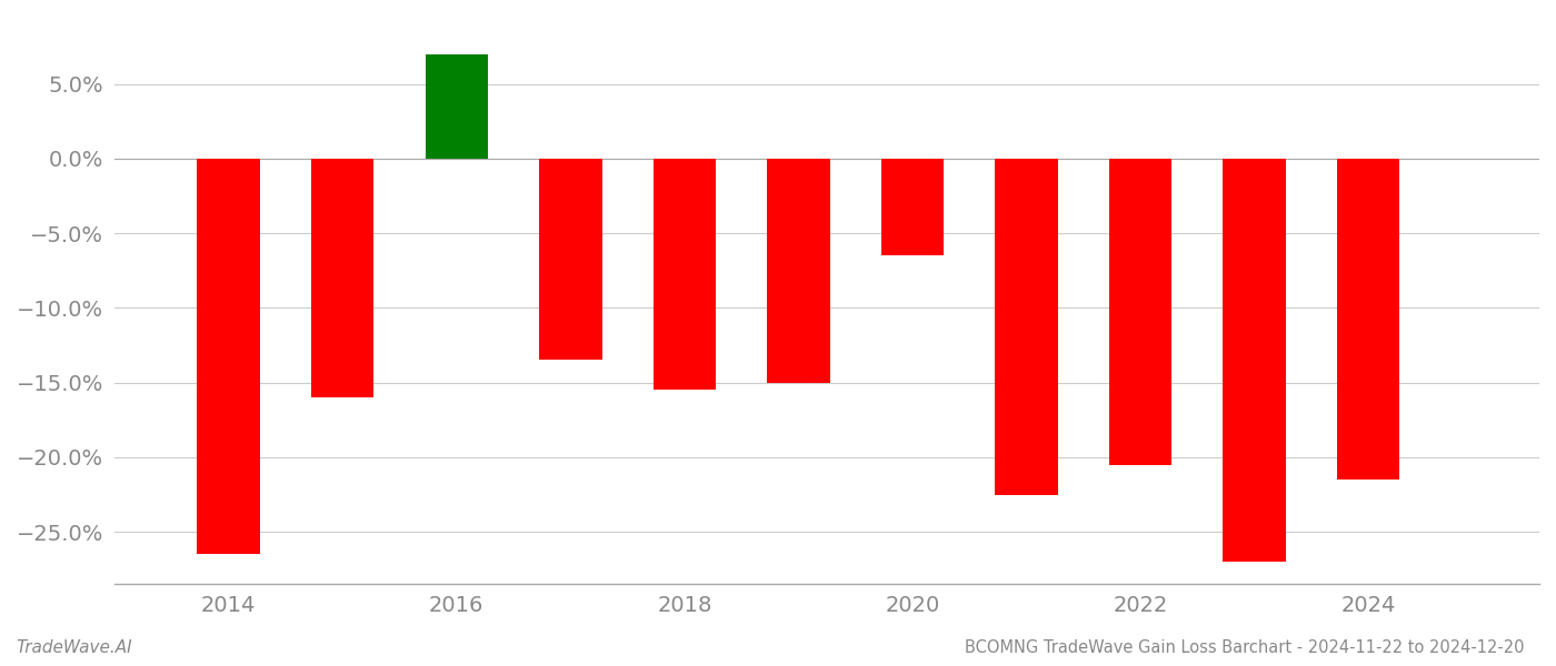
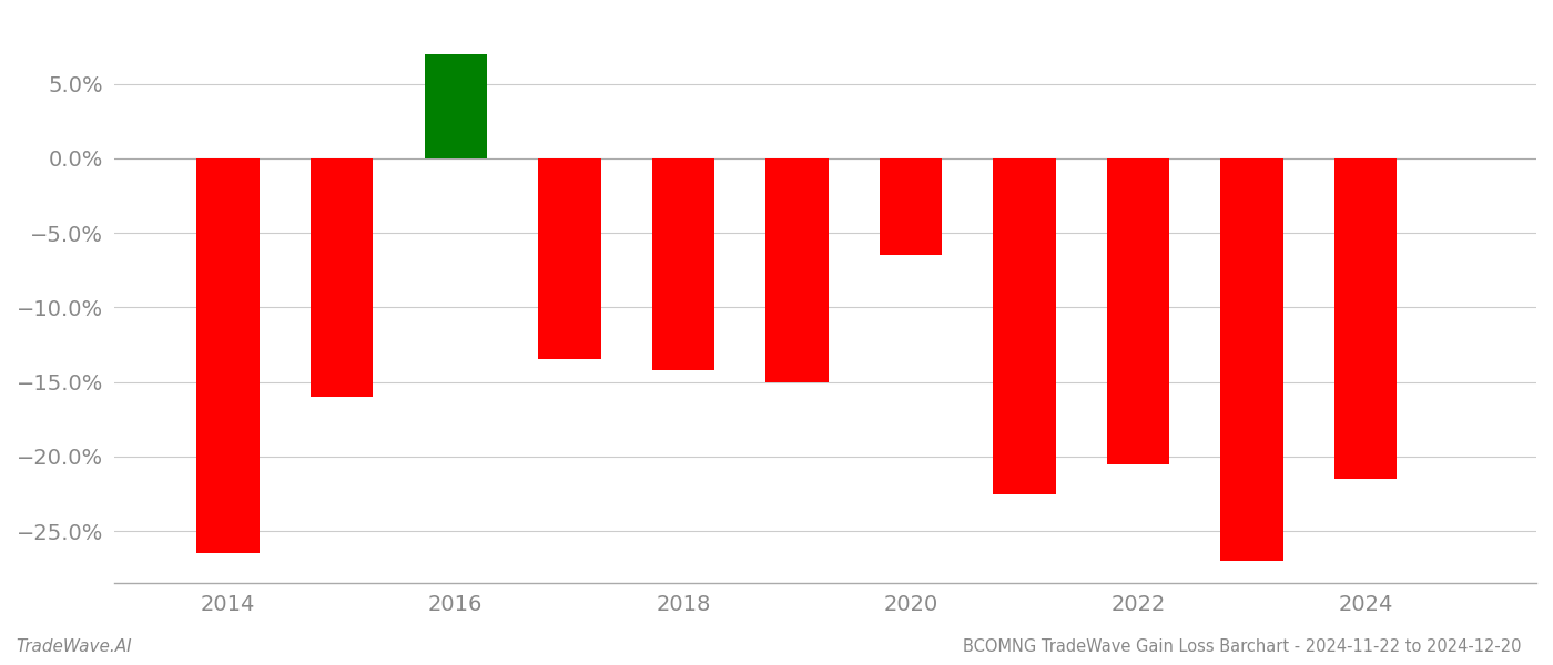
2018: -15.5% -> -14.2%
